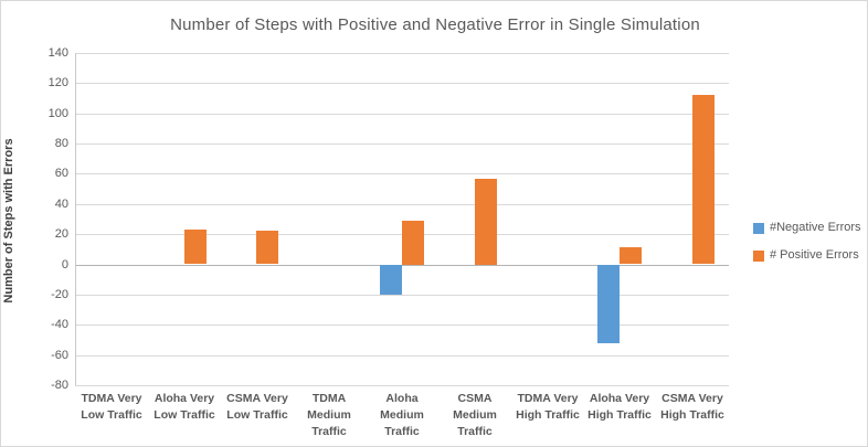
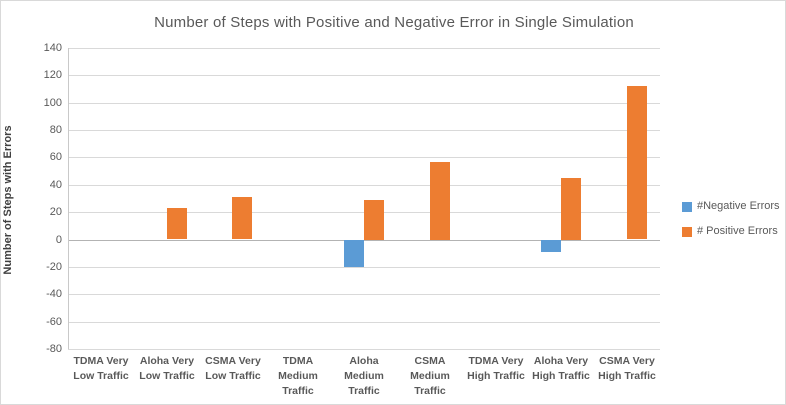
# Positive Errors/CSMA Very Low Traffic: 22 -> 31
#Negative Errors/Aloha Very High Traffic: -52 -> -9
# Positive Errors/Aloha Very High Traffic: 11 -> 45
